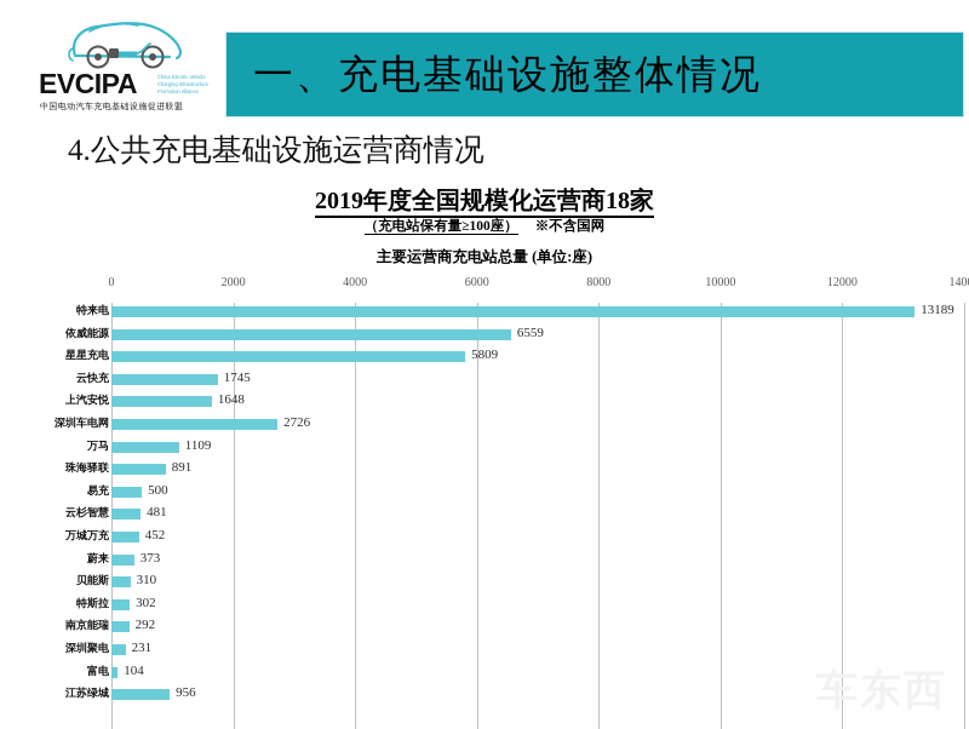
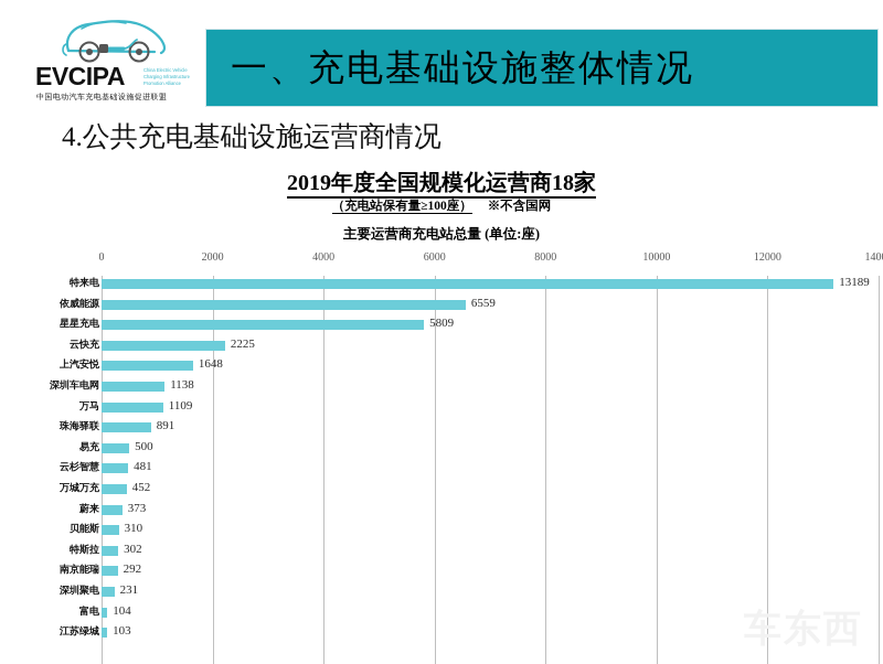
云快充: 1745 -> 2225
深圳车电网: 2726 -> 1138
江苏绿城: 956 -> 103
